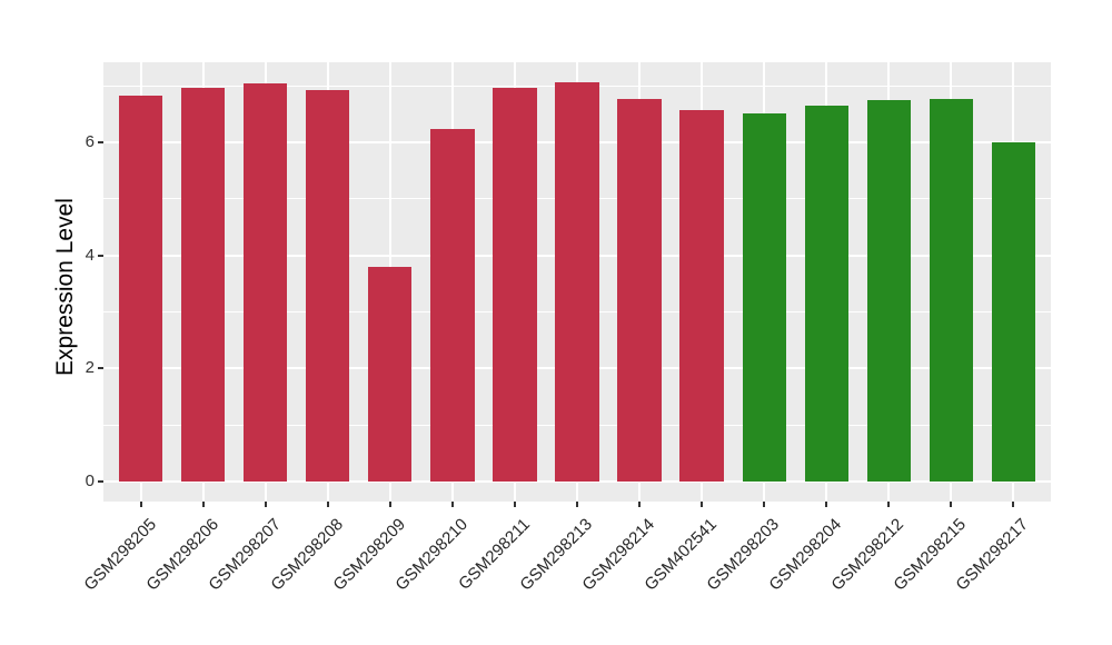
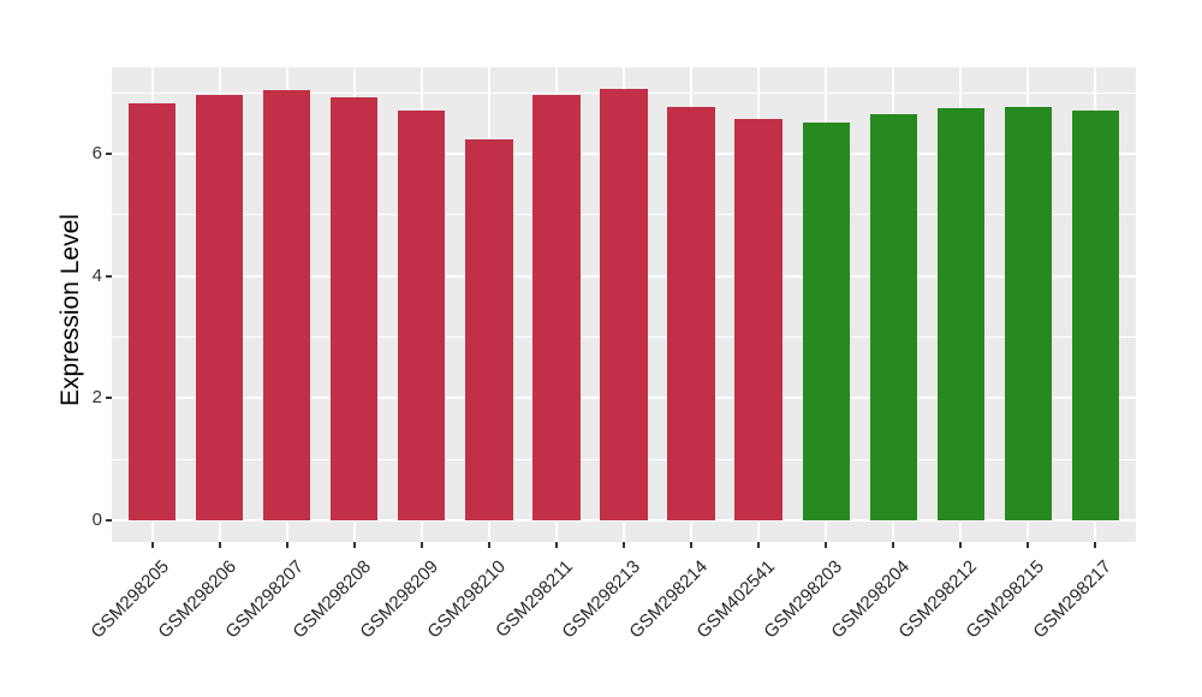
GSM298209: 3.8 -> 6.7
GSM298217: 6.0 -> 6.7
